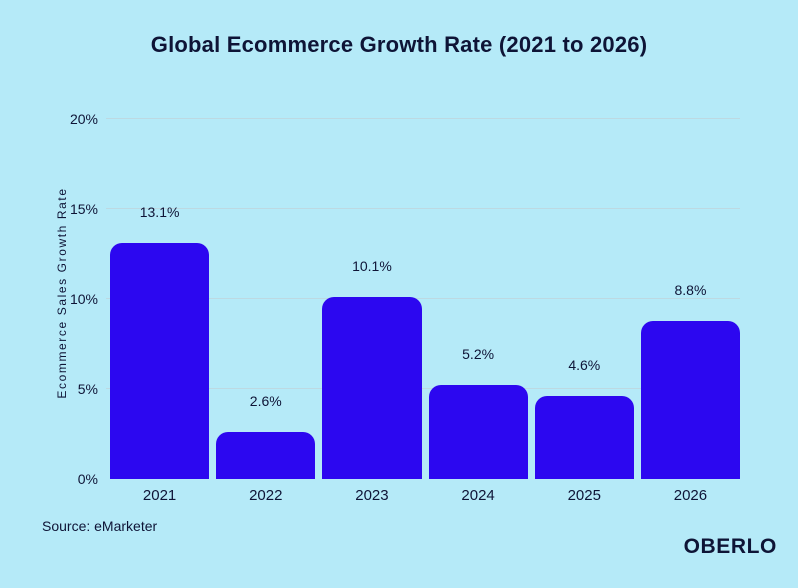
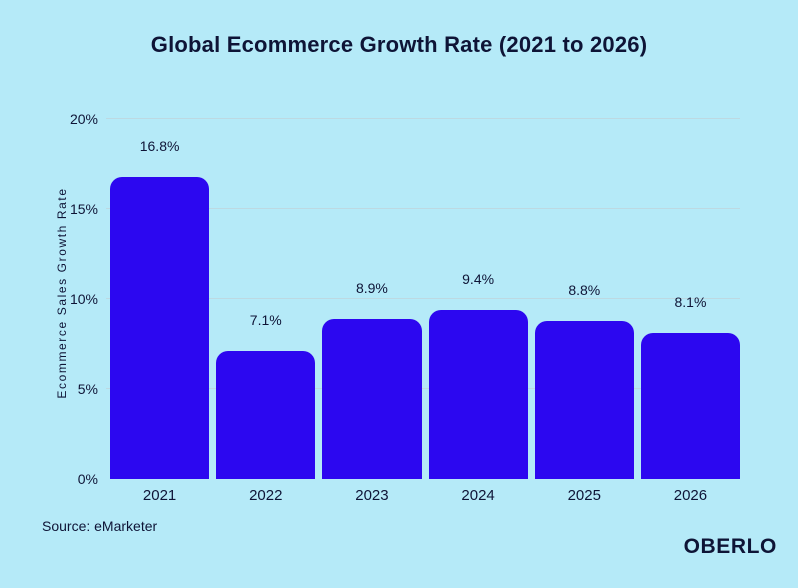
2021: 13.1% -> 16.8%
2022: 2.6% -> 7.1%
2023: 10.1% -> 8.9%
2024: 5.2% -> 9.4%
2025: 4.6% -> 8.8%
2026: 8.8% -> 8.1%
